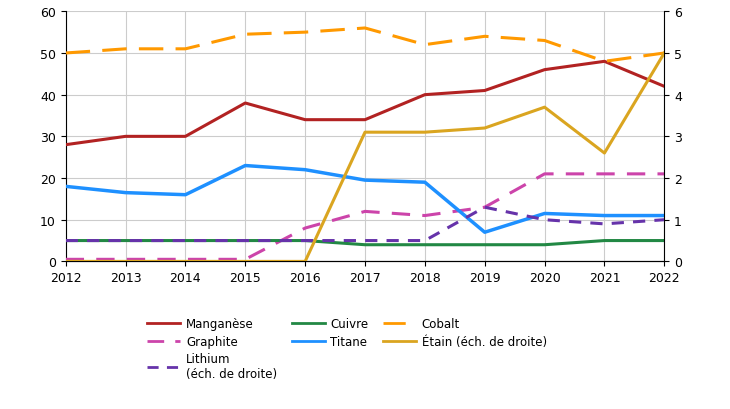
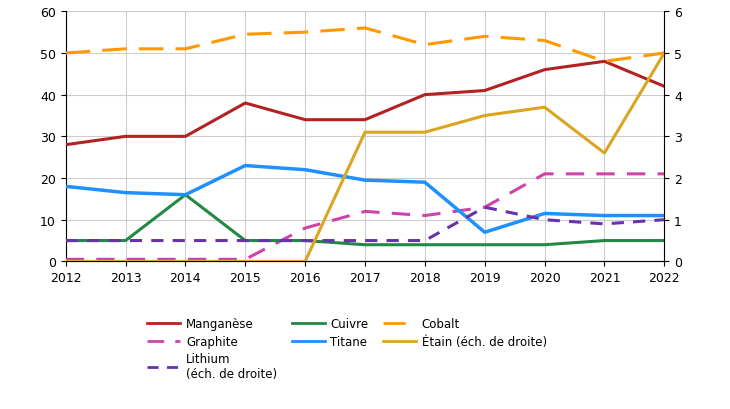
Cuivre/2014: 5 -> 16
Étain (éch. de droite)/2019: 3.2 -> 3.5
